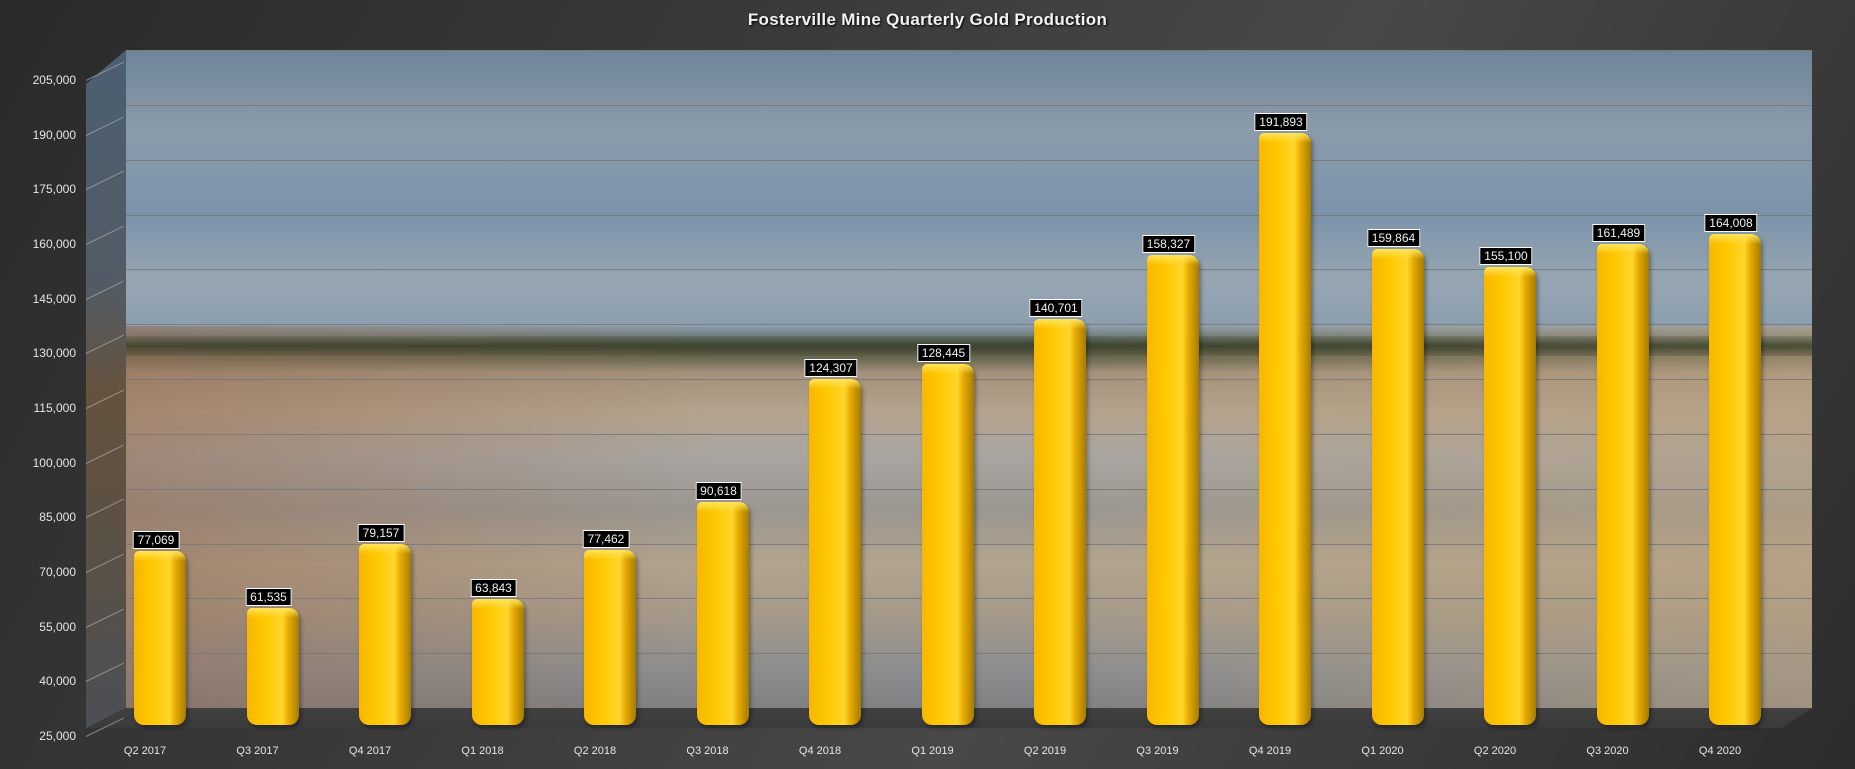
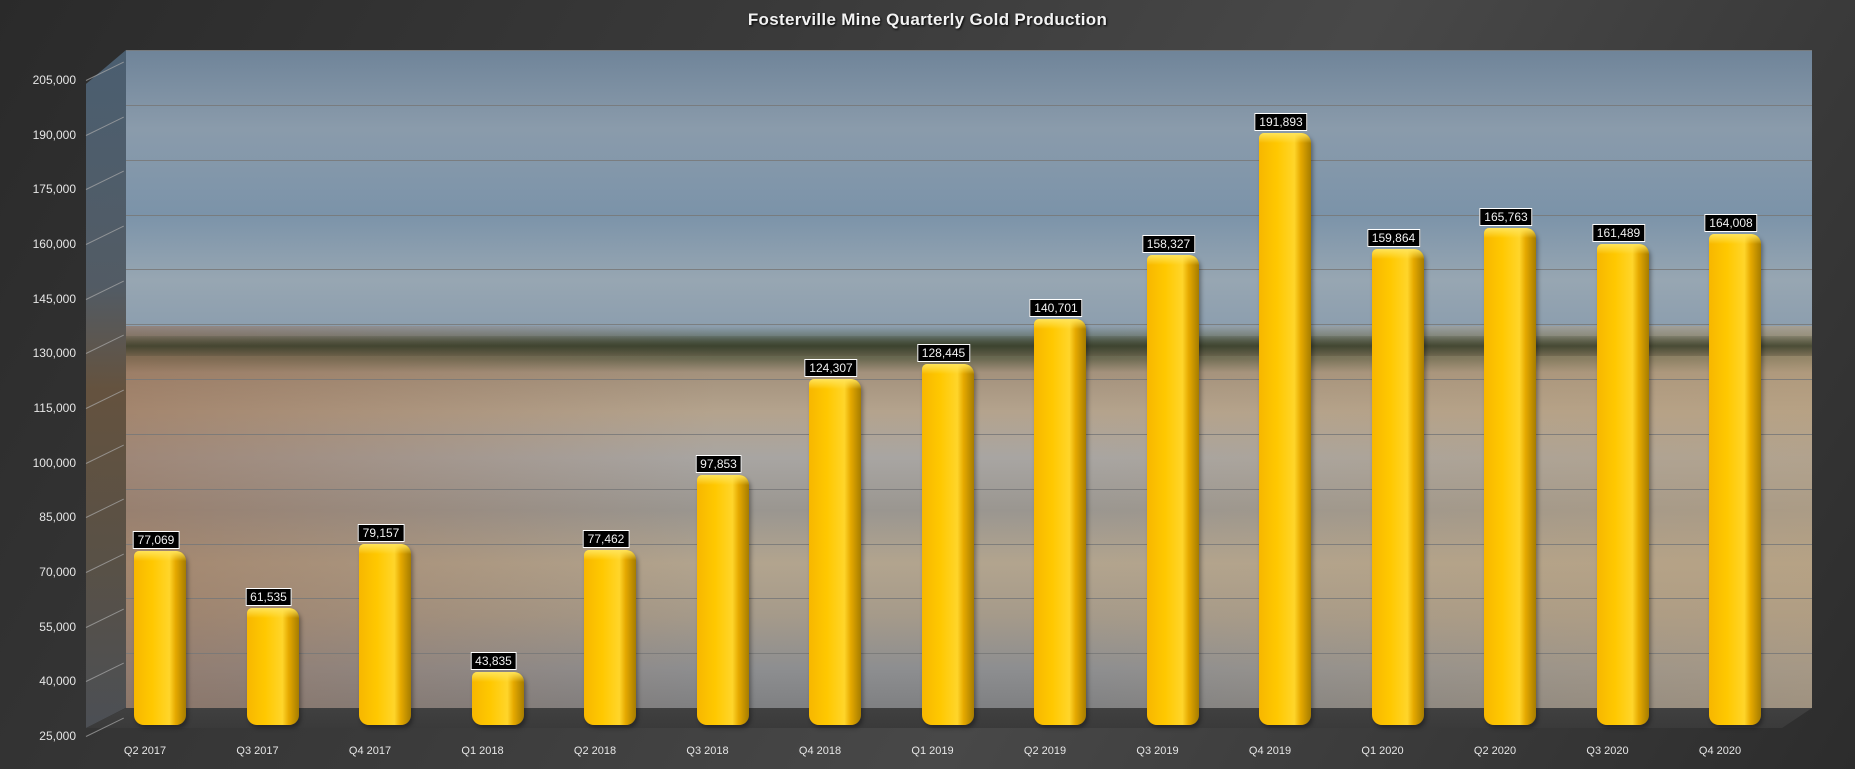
Q1 2018: 63,843 -> 43,835
Q3 2018: 90,618 -> 97,853
Q2 2020: 155,100 -> 165,763
